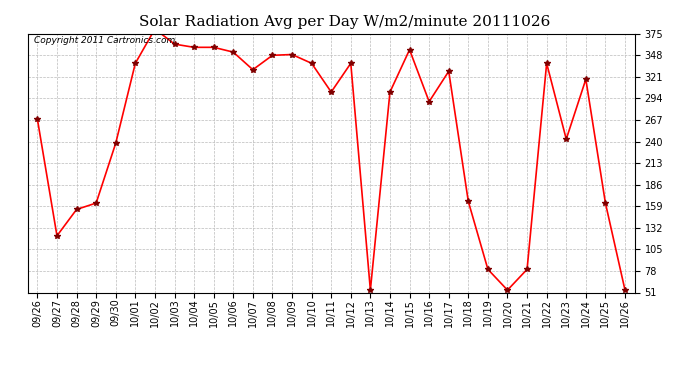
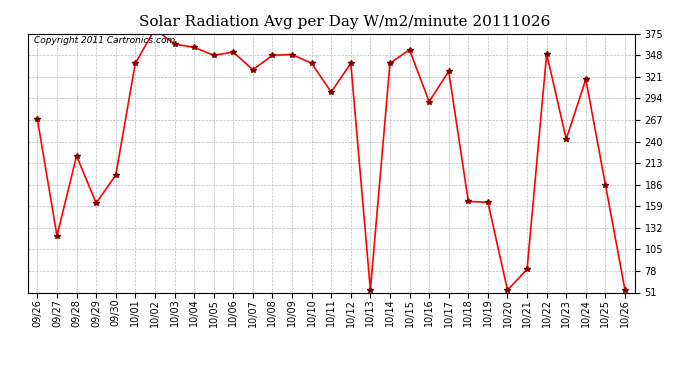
09/28: 155 -> 222
09/30: 238 -> 198
10/05: 358 -> 348
10/14: 302 -> 338
10/19: 80 -> 164
10/22: 338 -> 350
10/25: 163 -> 186
